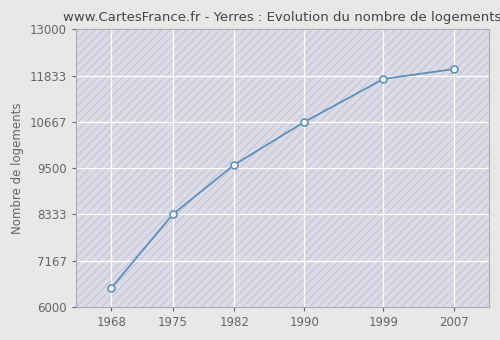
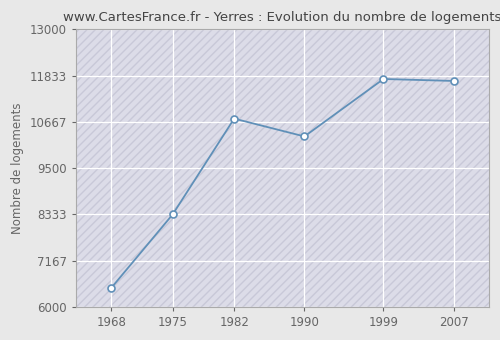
1982: 9580 -> 10750
1990: 10670 -> 10300
2007: 12000 -> 11700
